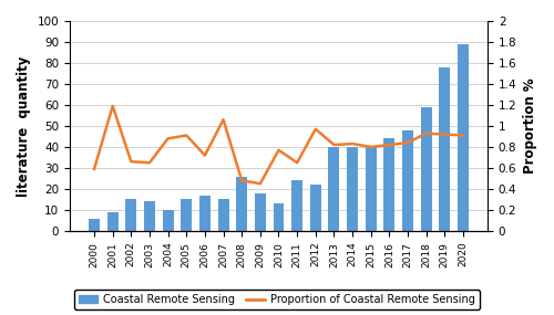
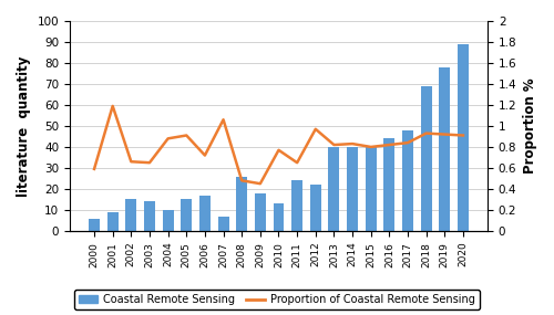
Coastal Remote Sensing/2007: 15 -> 7
Coastal Remote Sensing/2018: 59 -> 69
